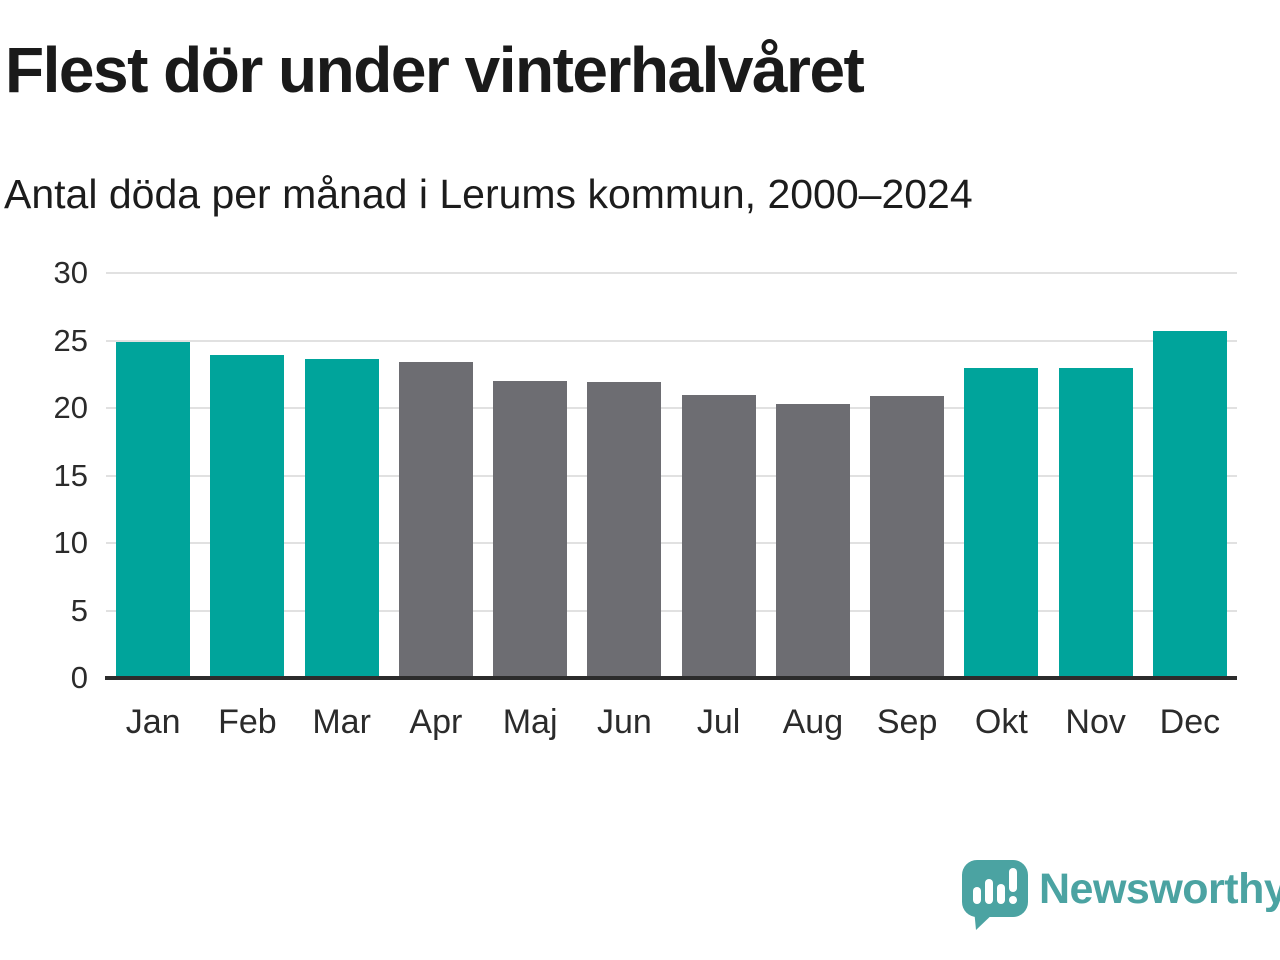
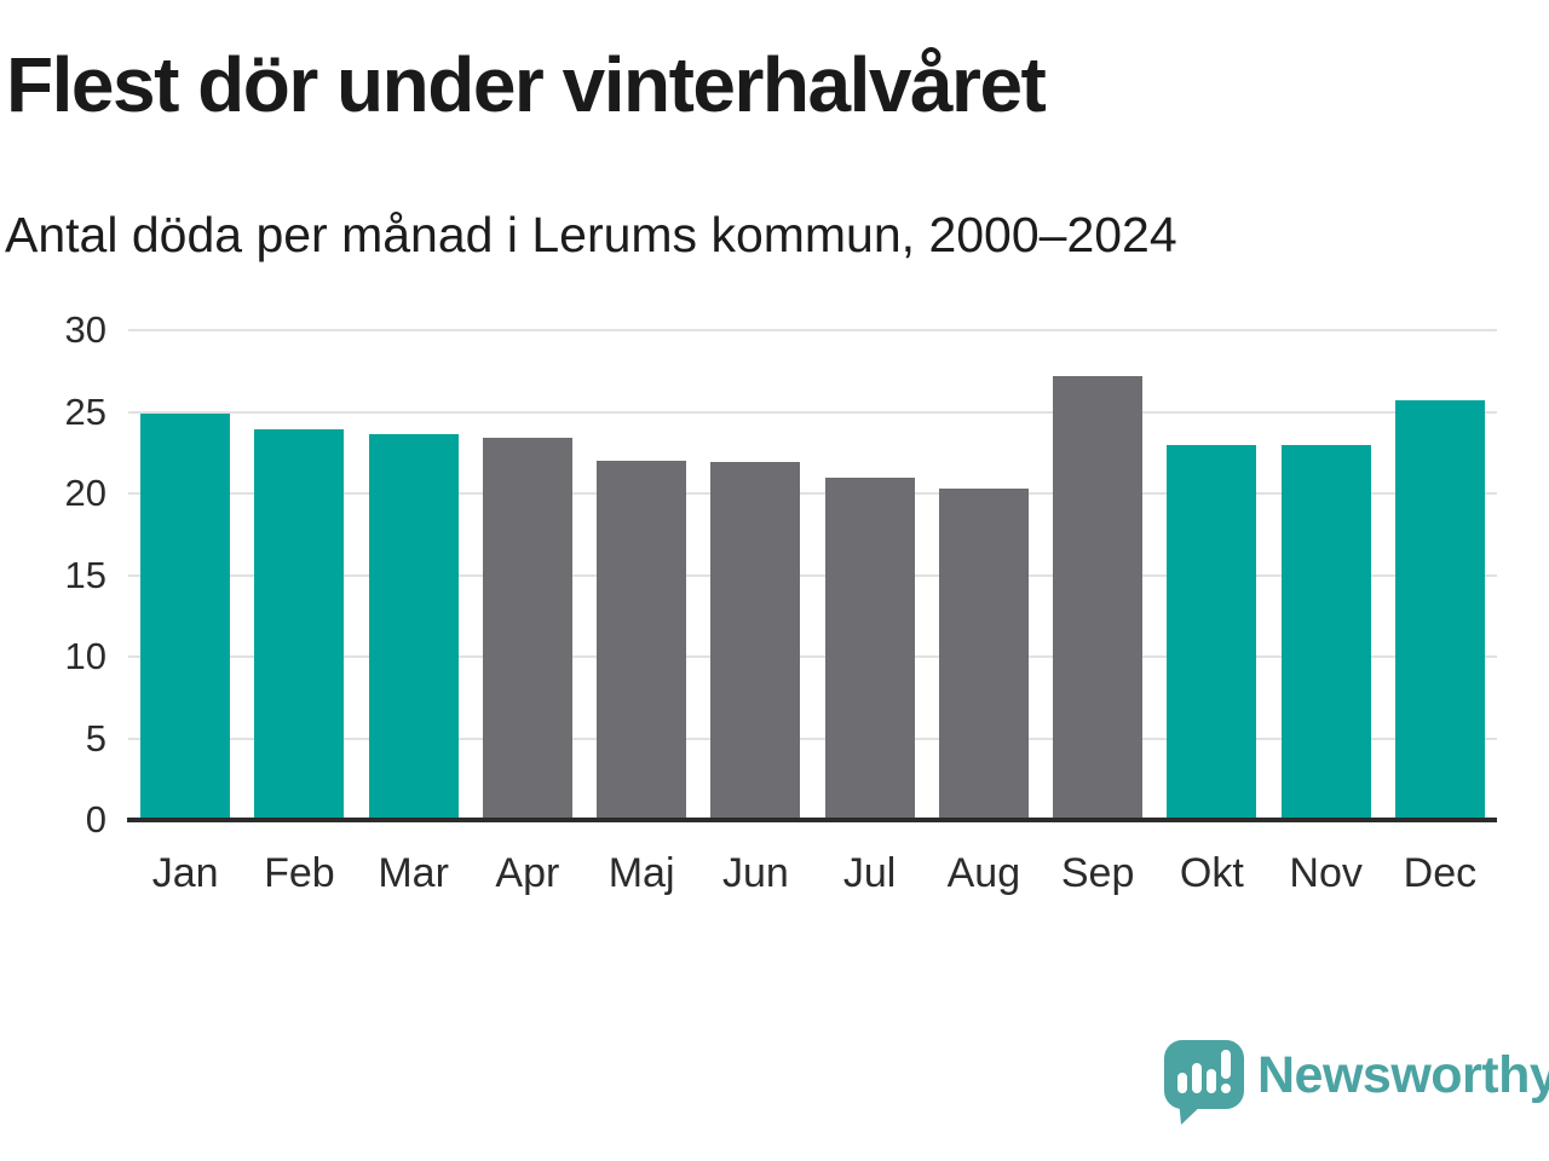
Sep: 20.9 -> 27.2
